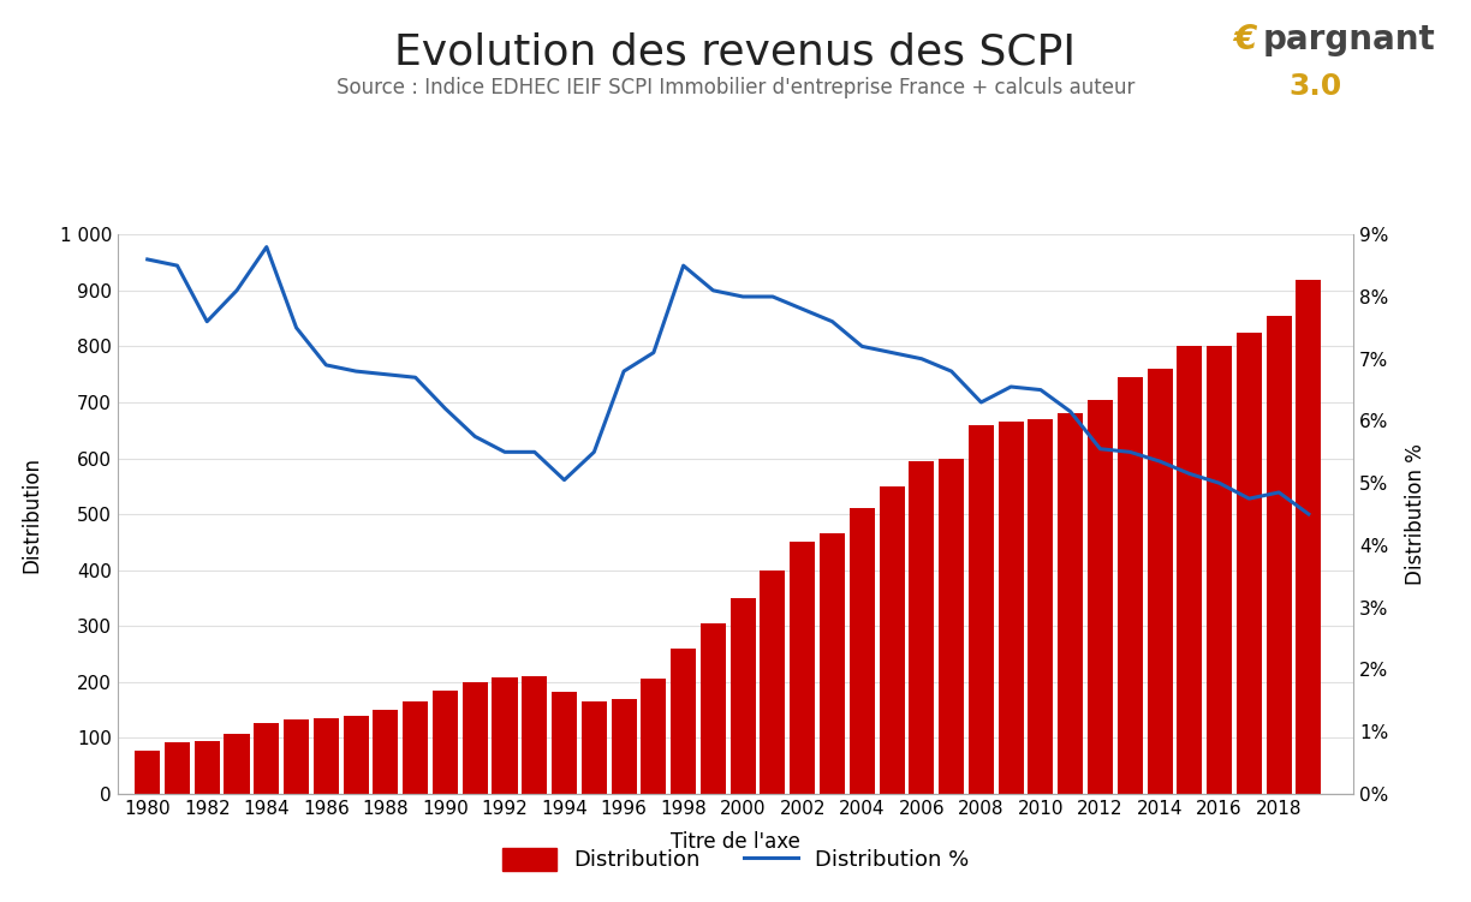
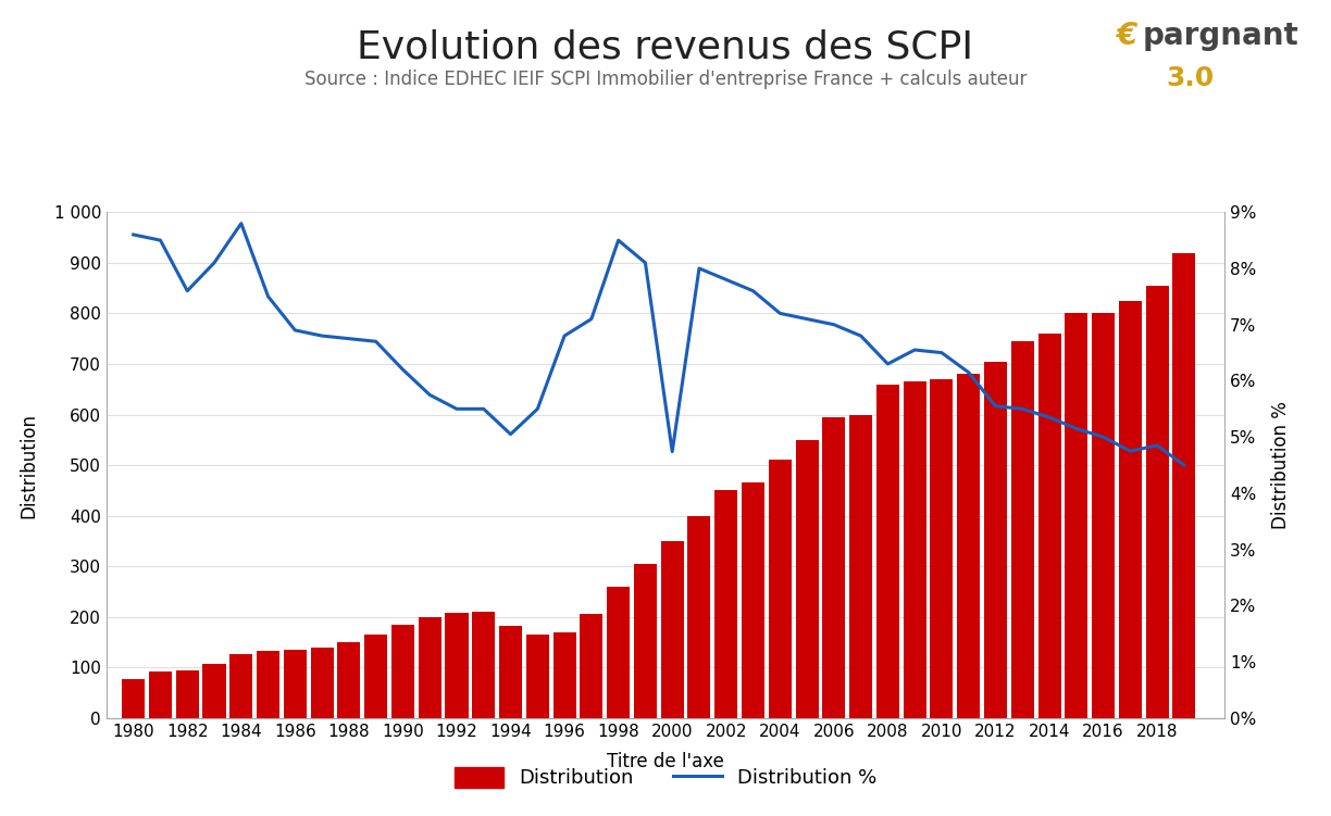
Distribution %/2000: 8.00% -> 4.74%
